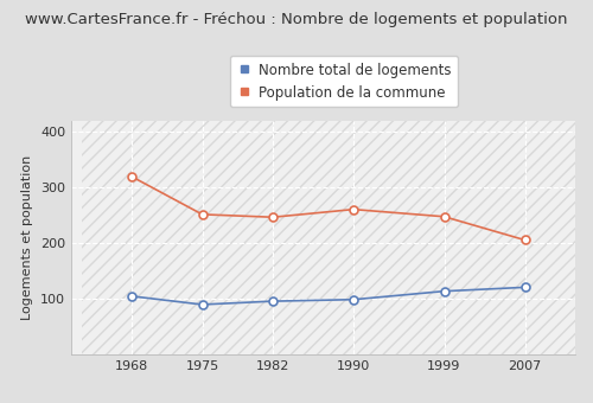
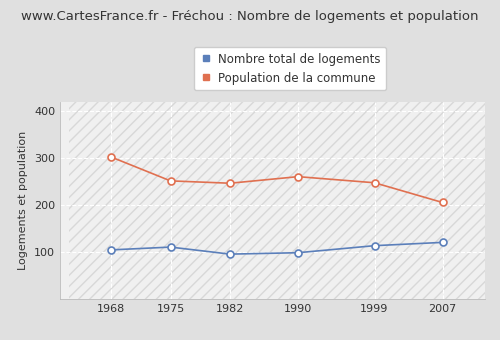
Population de la commune/1968: 320 -> 303
Nombre total de logements/1975: 90 -> 111
